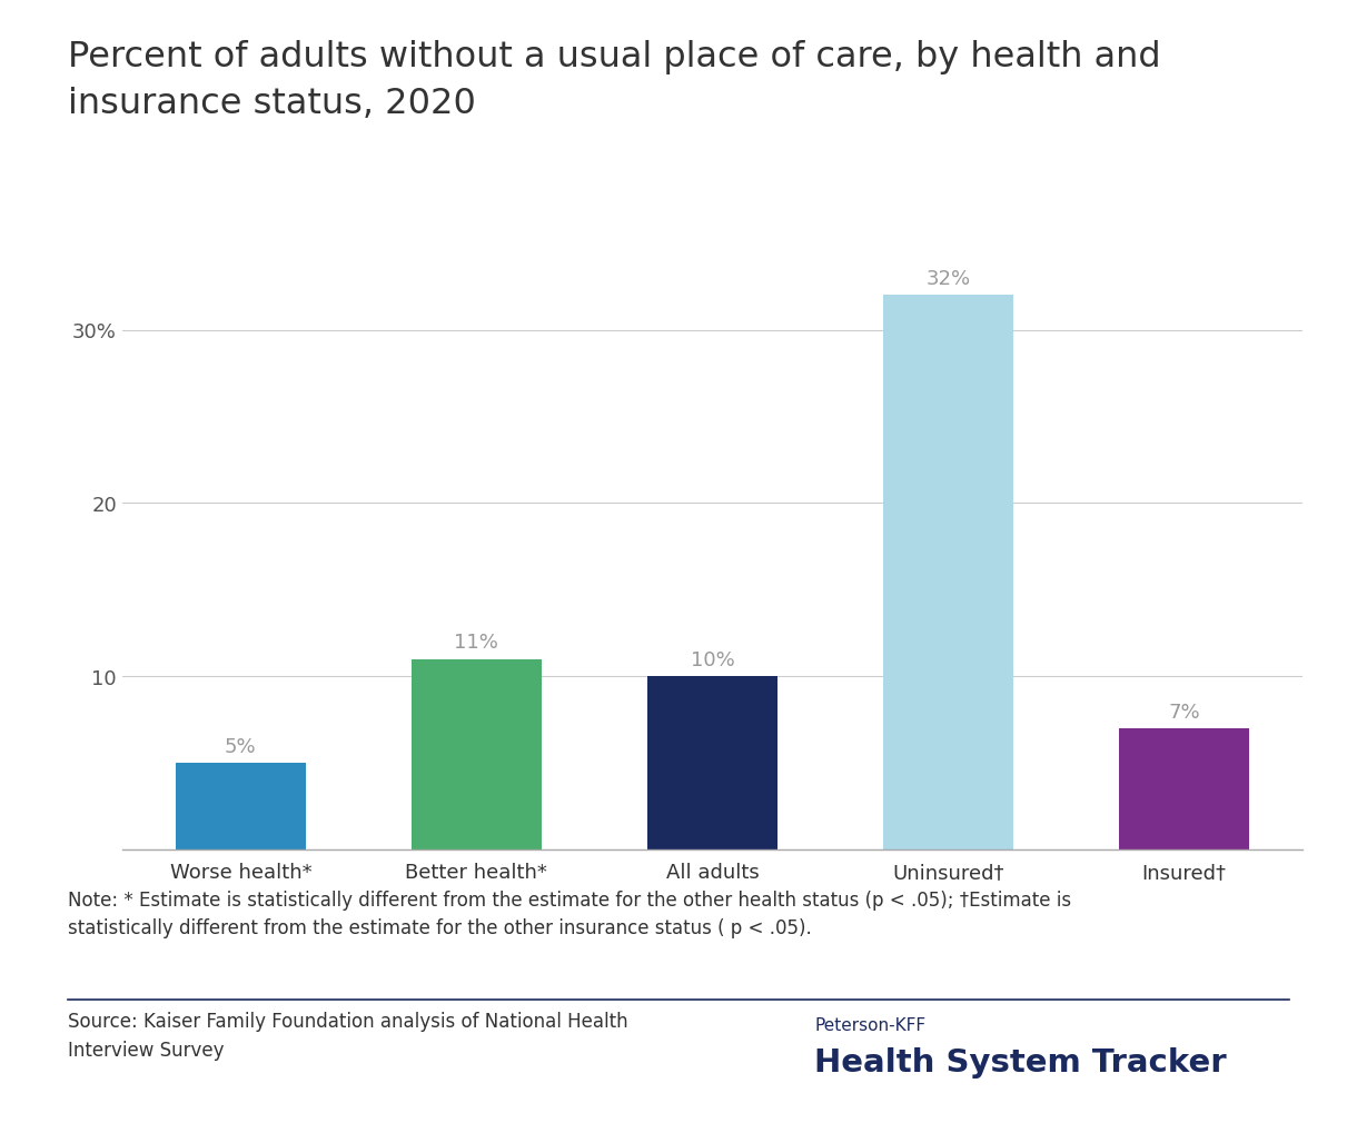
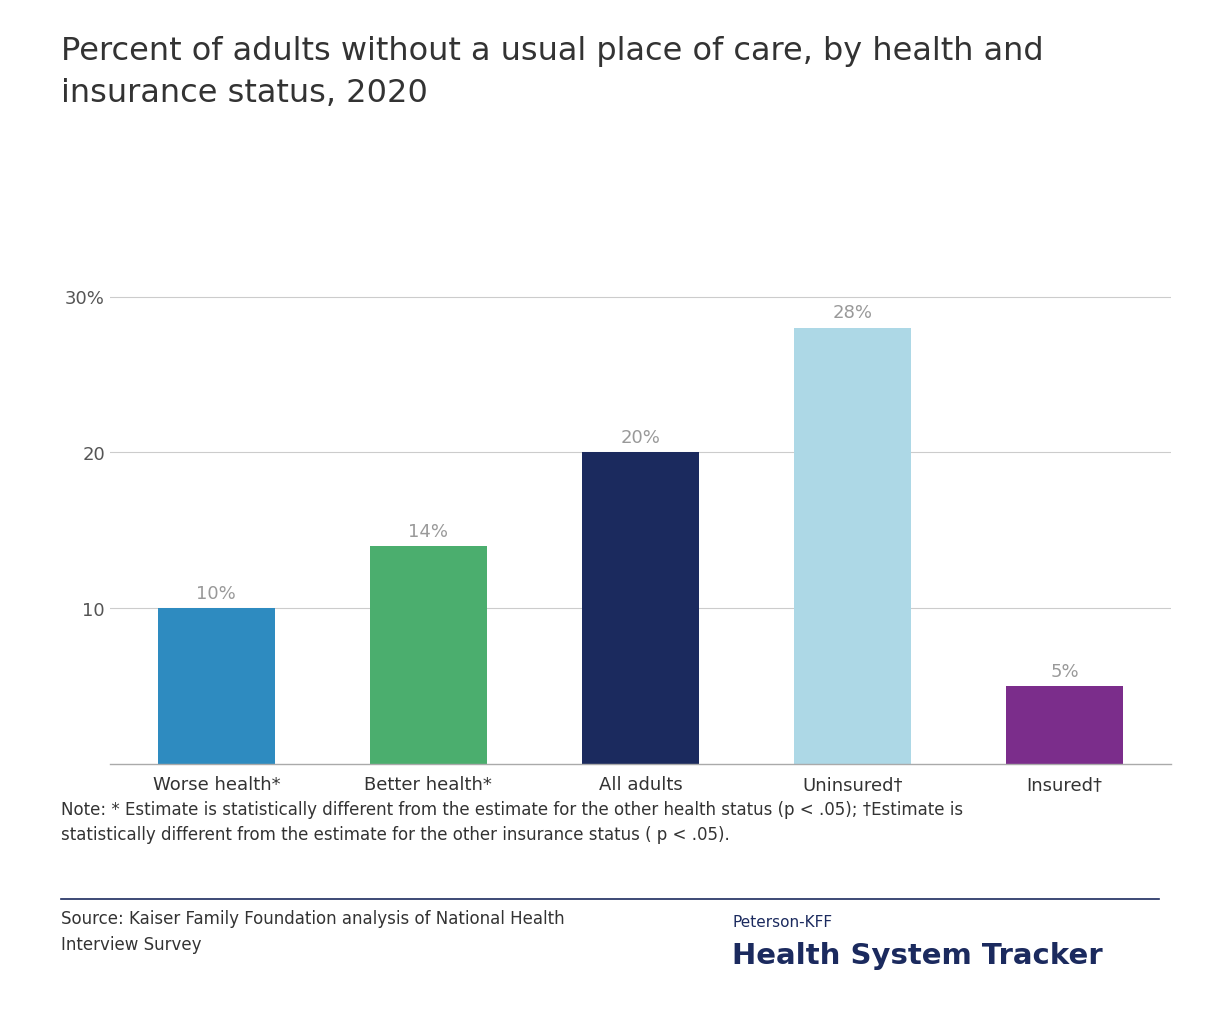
Worse health*: 5% -> 10%
Better health*: 11% -> 14%
All adults: 10% -> 20%
Uninsured†: 32% -> 28%
Insured†: 7% -> 5%
